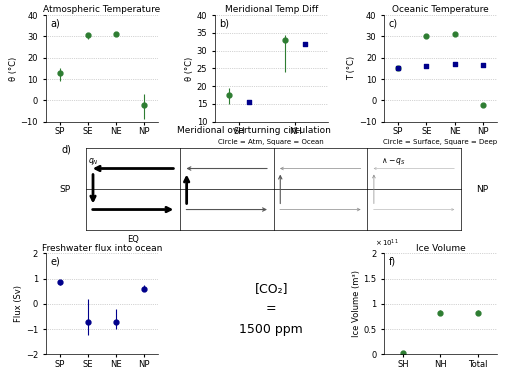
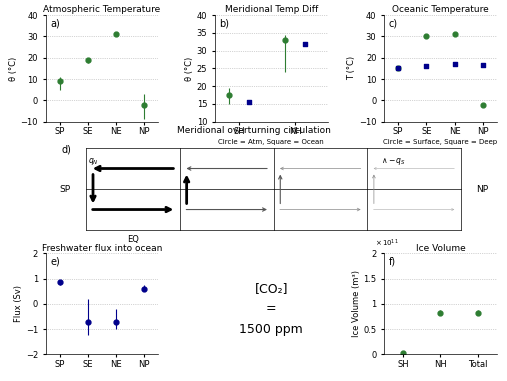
Atmospheric Temperature/SP: 13.0 -> 9.0
Atmospheric Temperature/SE: 30.5 -> 19.0
